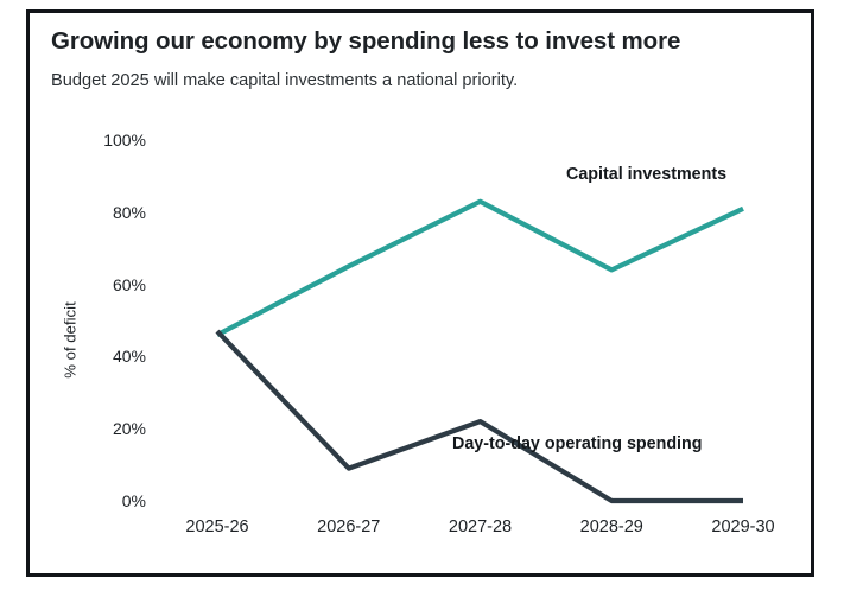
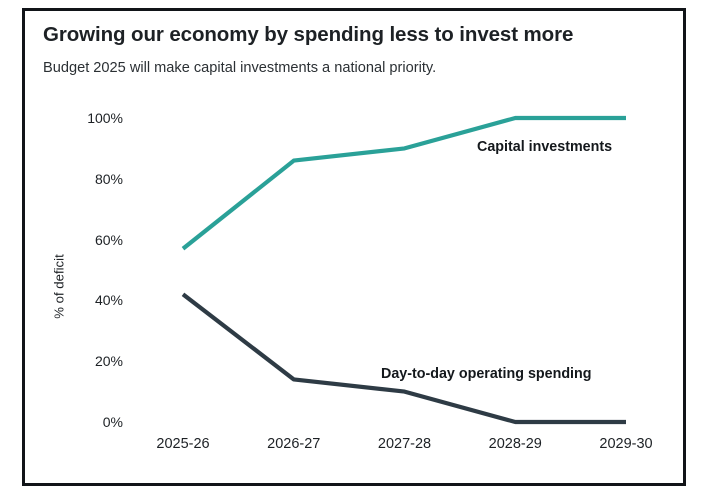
Capital investments/2025-26: 46% -> 57%
Day-to-day operating spending/2025-26: 47% -> 42%
Capital investments/2026-27: 65% -> 86%
Day-to-day operating spending/2026-27: 9% -> 14%
Capital investments/2027-28: 83% -> 90%
Day-to-day operating spending/2027-28: 22% -> 10%
Capital investments/2028-29: 64% -> 100%
Capital investments/2029-30: 81% -> 100%
